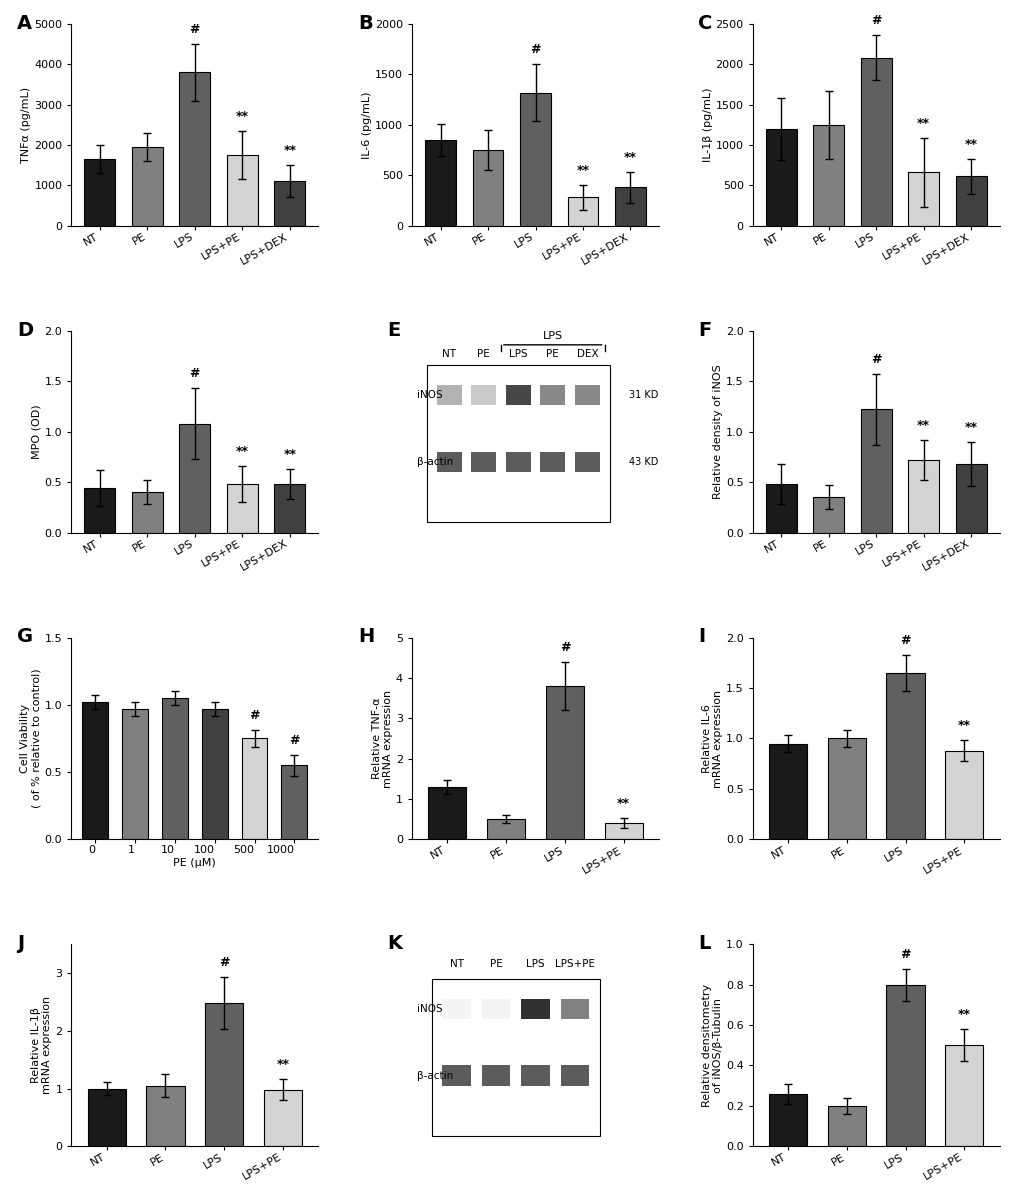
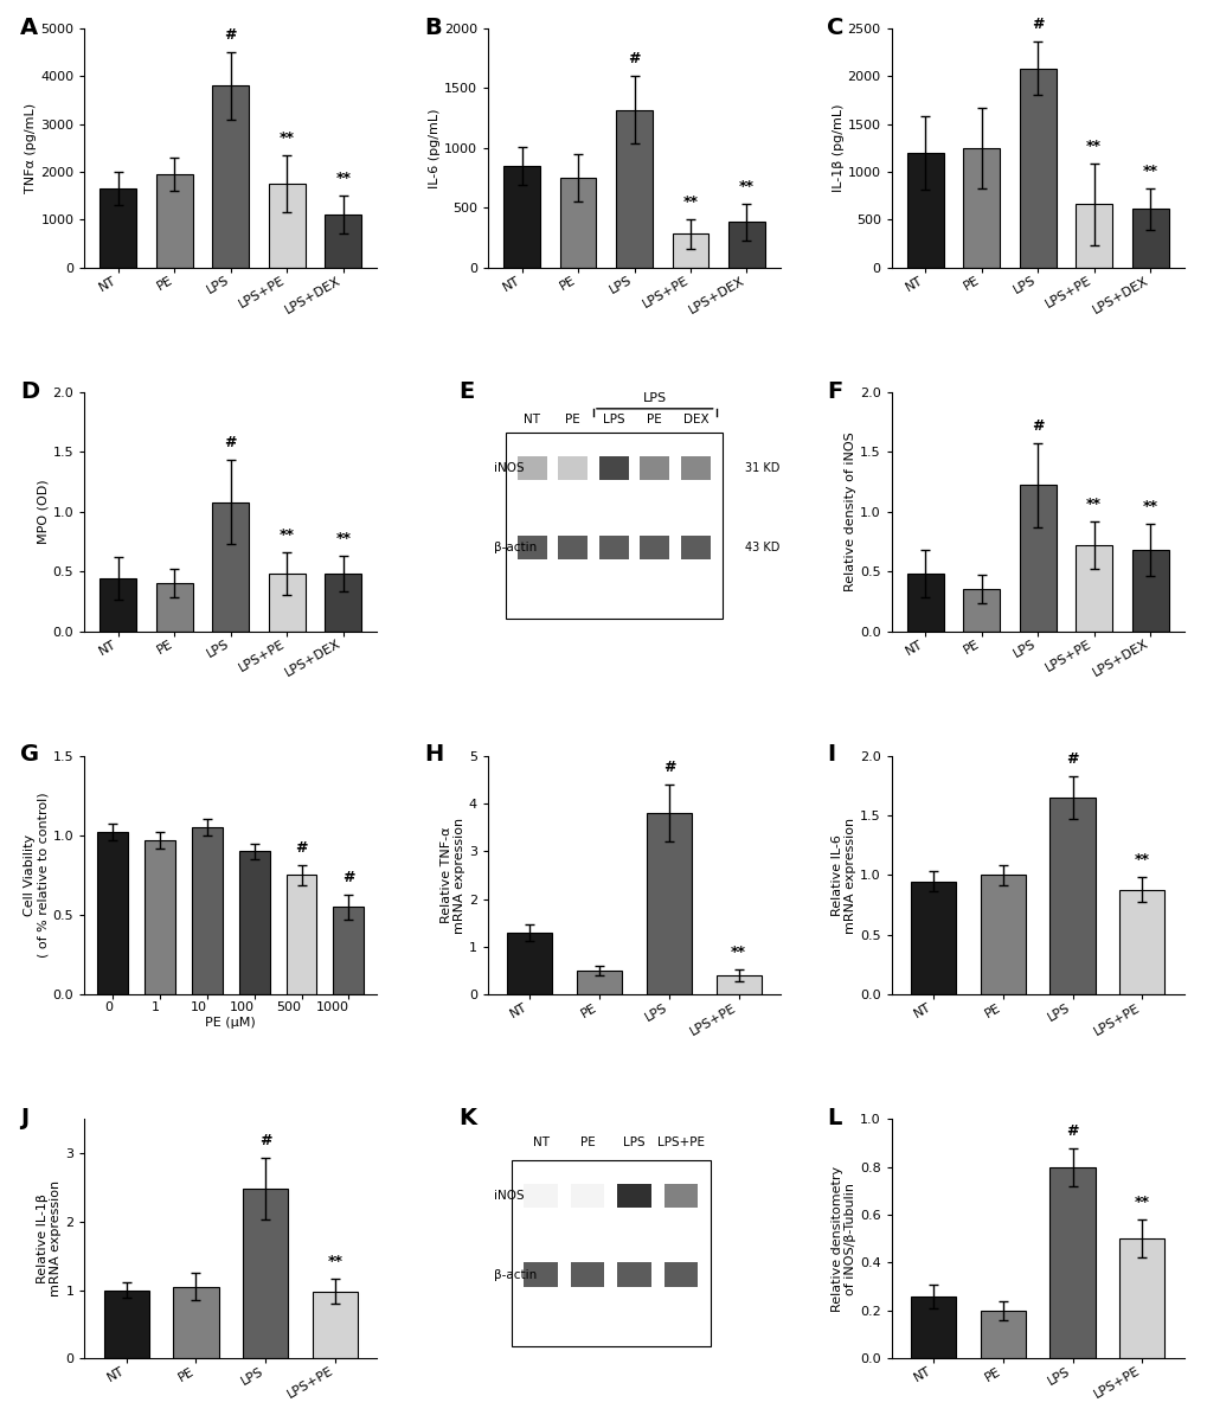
100: 0.97 -> 0.90
